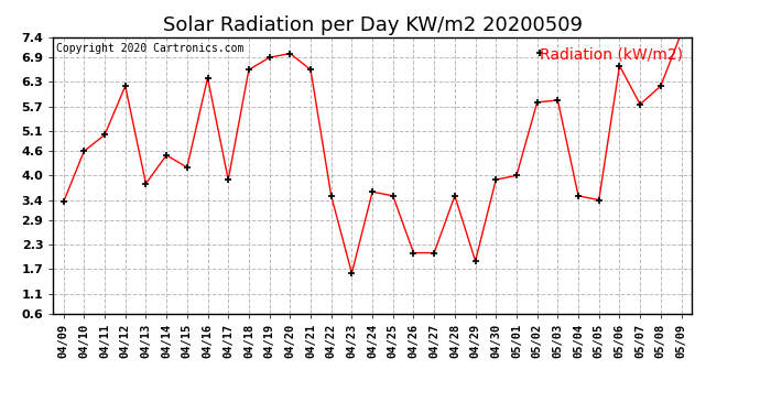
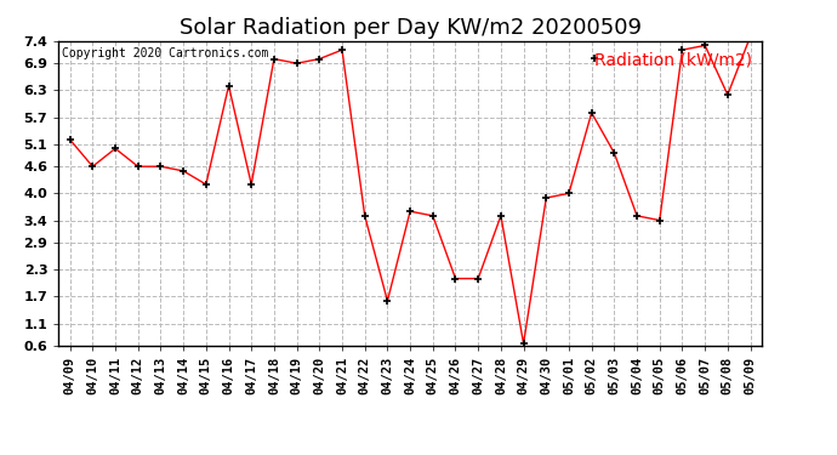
04/09: 3.35 -> 5.20
04/12: 6.20 -> 4.60
04/13: 3.80 -> 4.60
04/17: 3.90 -> 4.20
04/18: 6.60 -> 7.00
04/21: 6.60 -> 7.20
04/29: 1.90 -> 0.65
05/03: 5.85 -> 4.90
05/06: 6.70 -> 7.20
05/07: 5.75 -> 7.30
